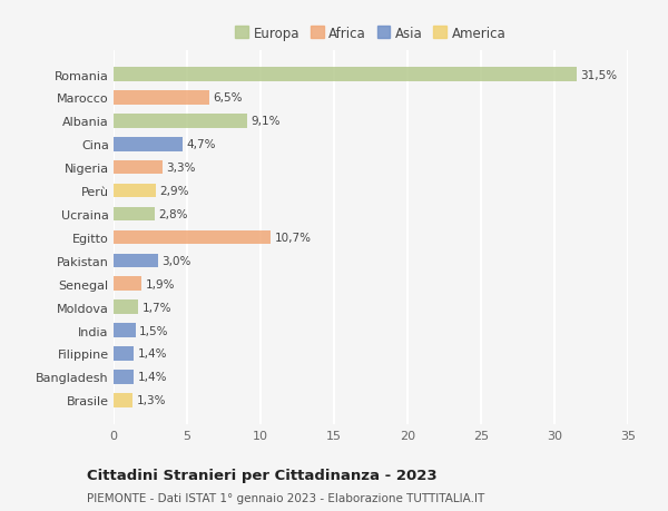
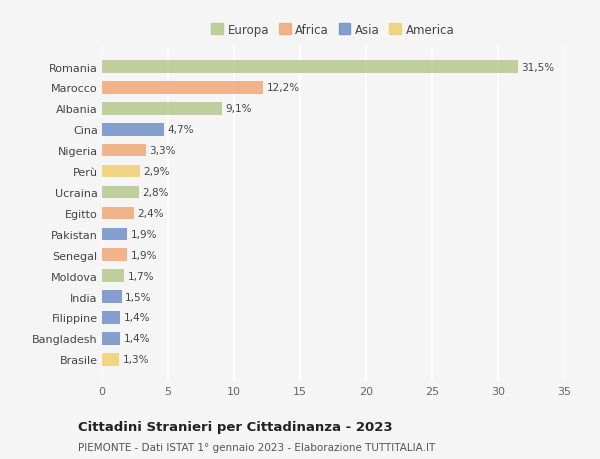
Marocco: 6,5% -> 12,2%
Egitto: 10,7% -> 2,4%
Pakistan: 3,0% -> 1,9%
